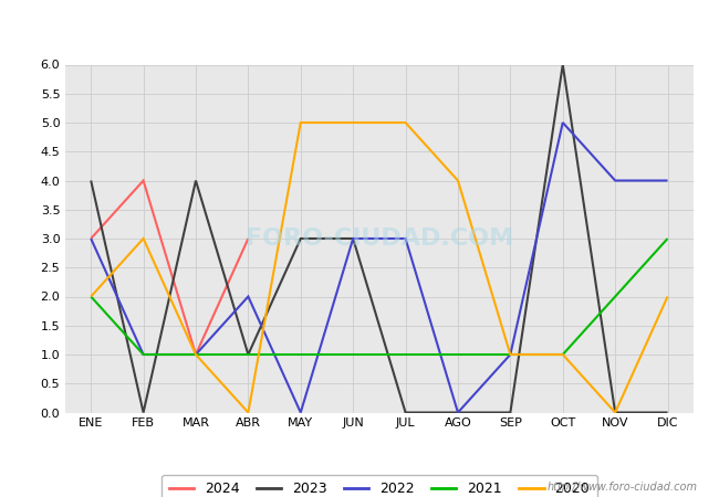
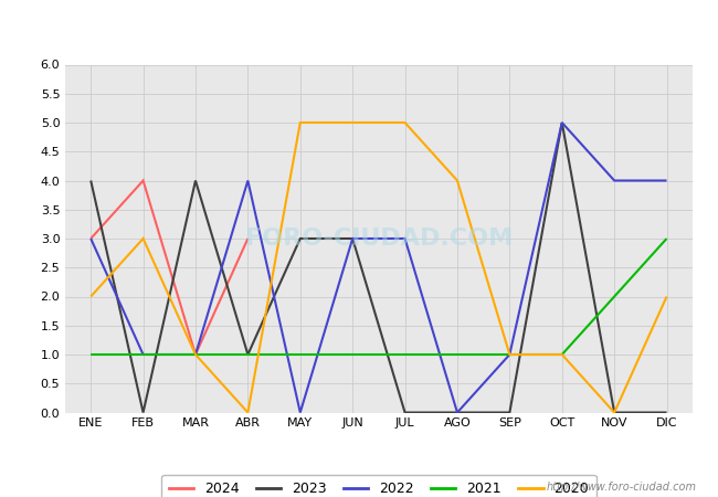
2021/ENE: 2 -> 1
2022/ABR: 2 -> 4
2023/OCT: 6 -> 5
